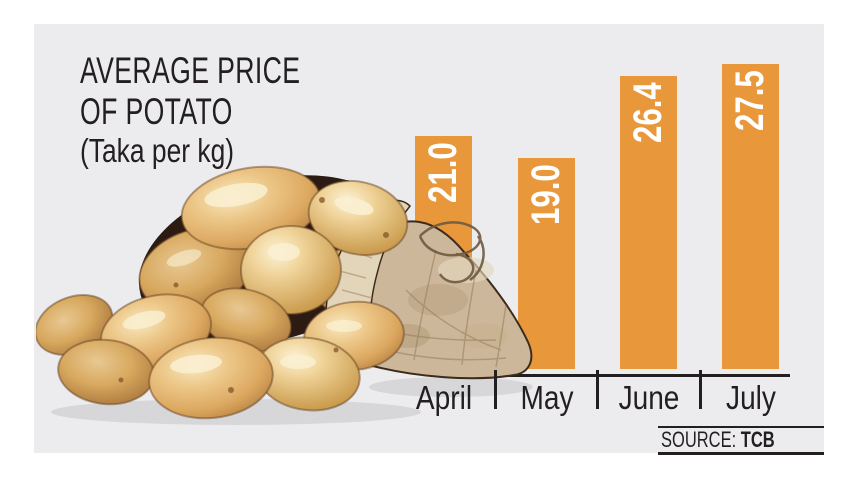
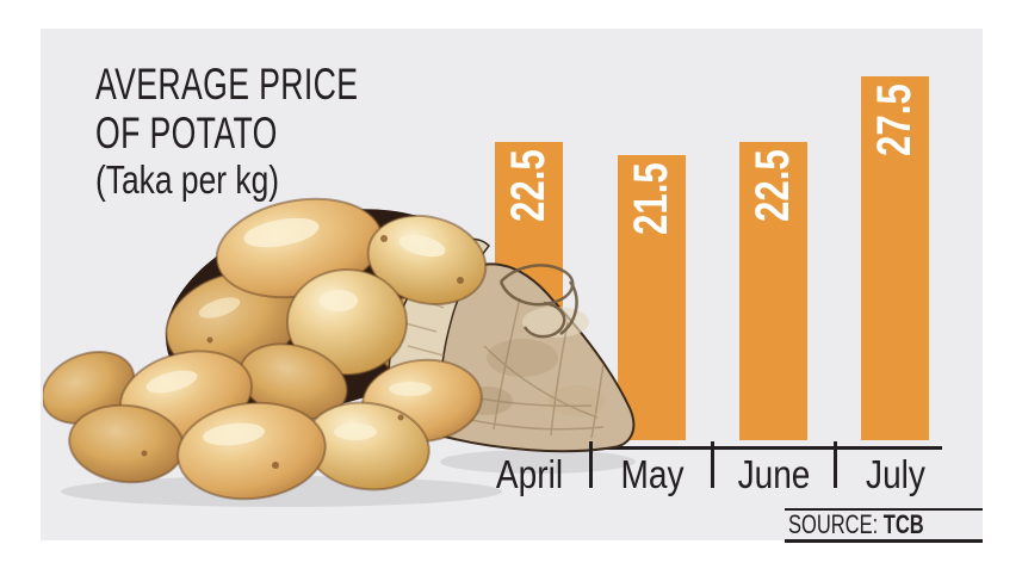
April: 21.0 -> 22.5
May: 19.0 -> 21.5
June: 26.4 -> 22.5
